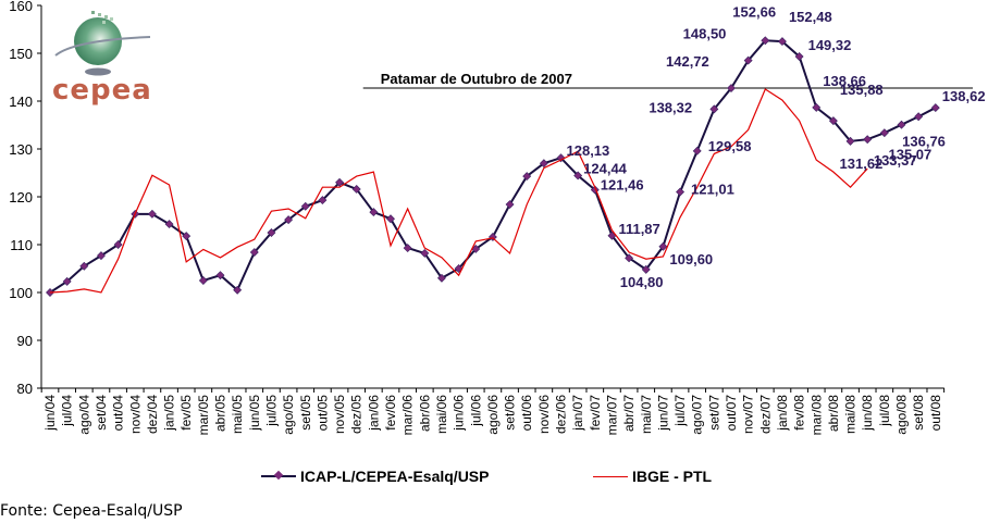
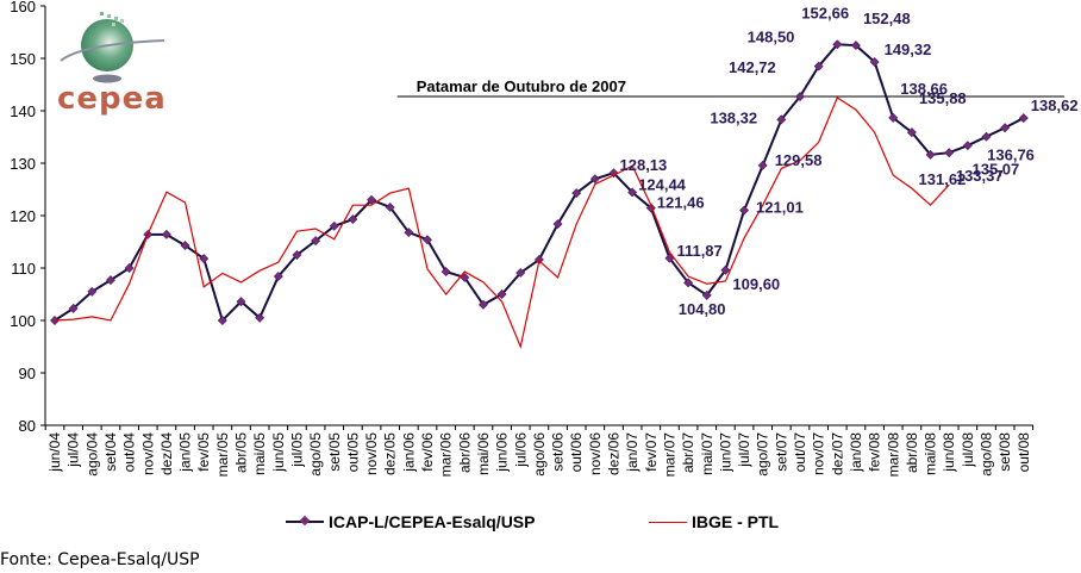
ICAP-L/CEPEA-Esalq/USP/mar/05: 102 -> 100
IBGE - PTL/mar/06: 118 -> 105
IBGE - PTL/jul/06: 111 -> 95
